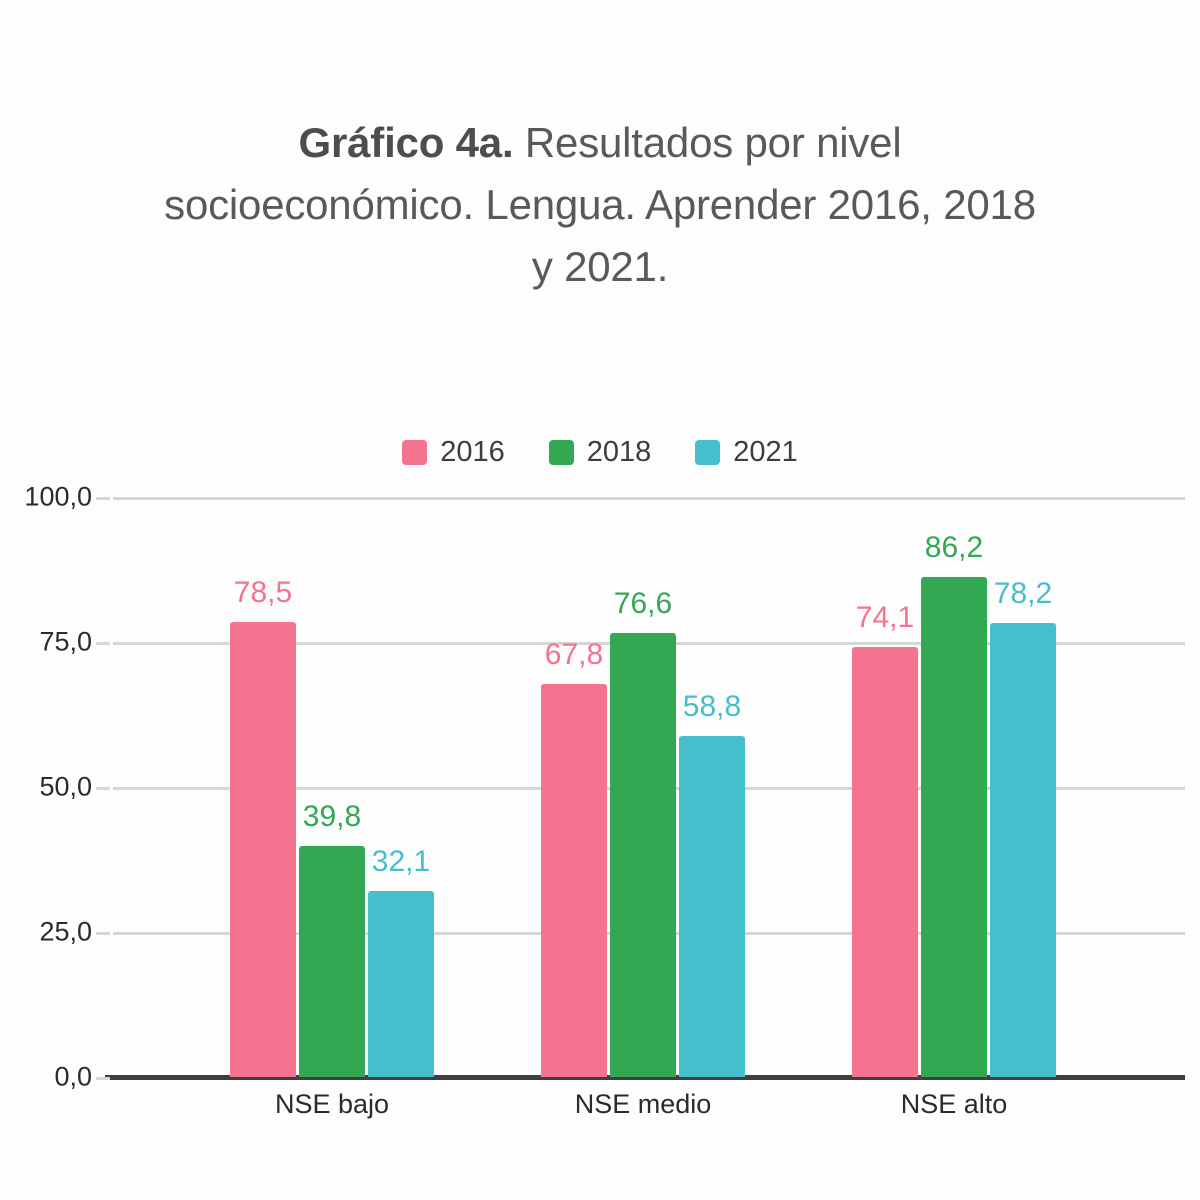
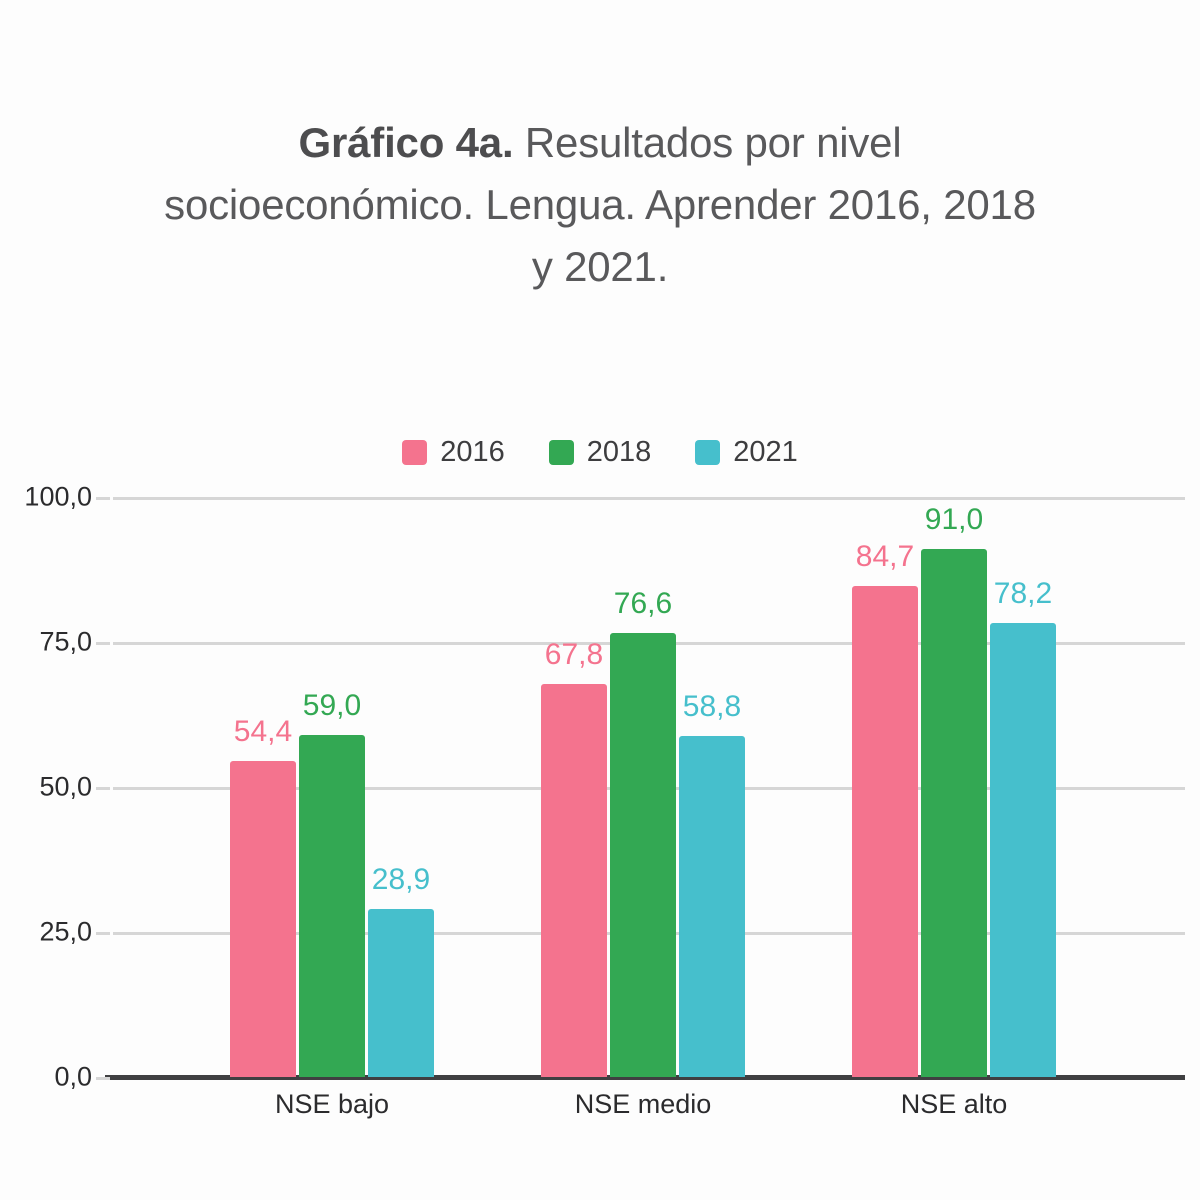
2016/NSE bajo: 78,5 -> 54,4
2018/NSE bajo: 39,8 -> 59,0
2021/NSE bajo: 32,1 -> 28,9
2016/NSE alto: 74,1 -> 84,7
2018/NSE alto: 86,2 -> 91,0
